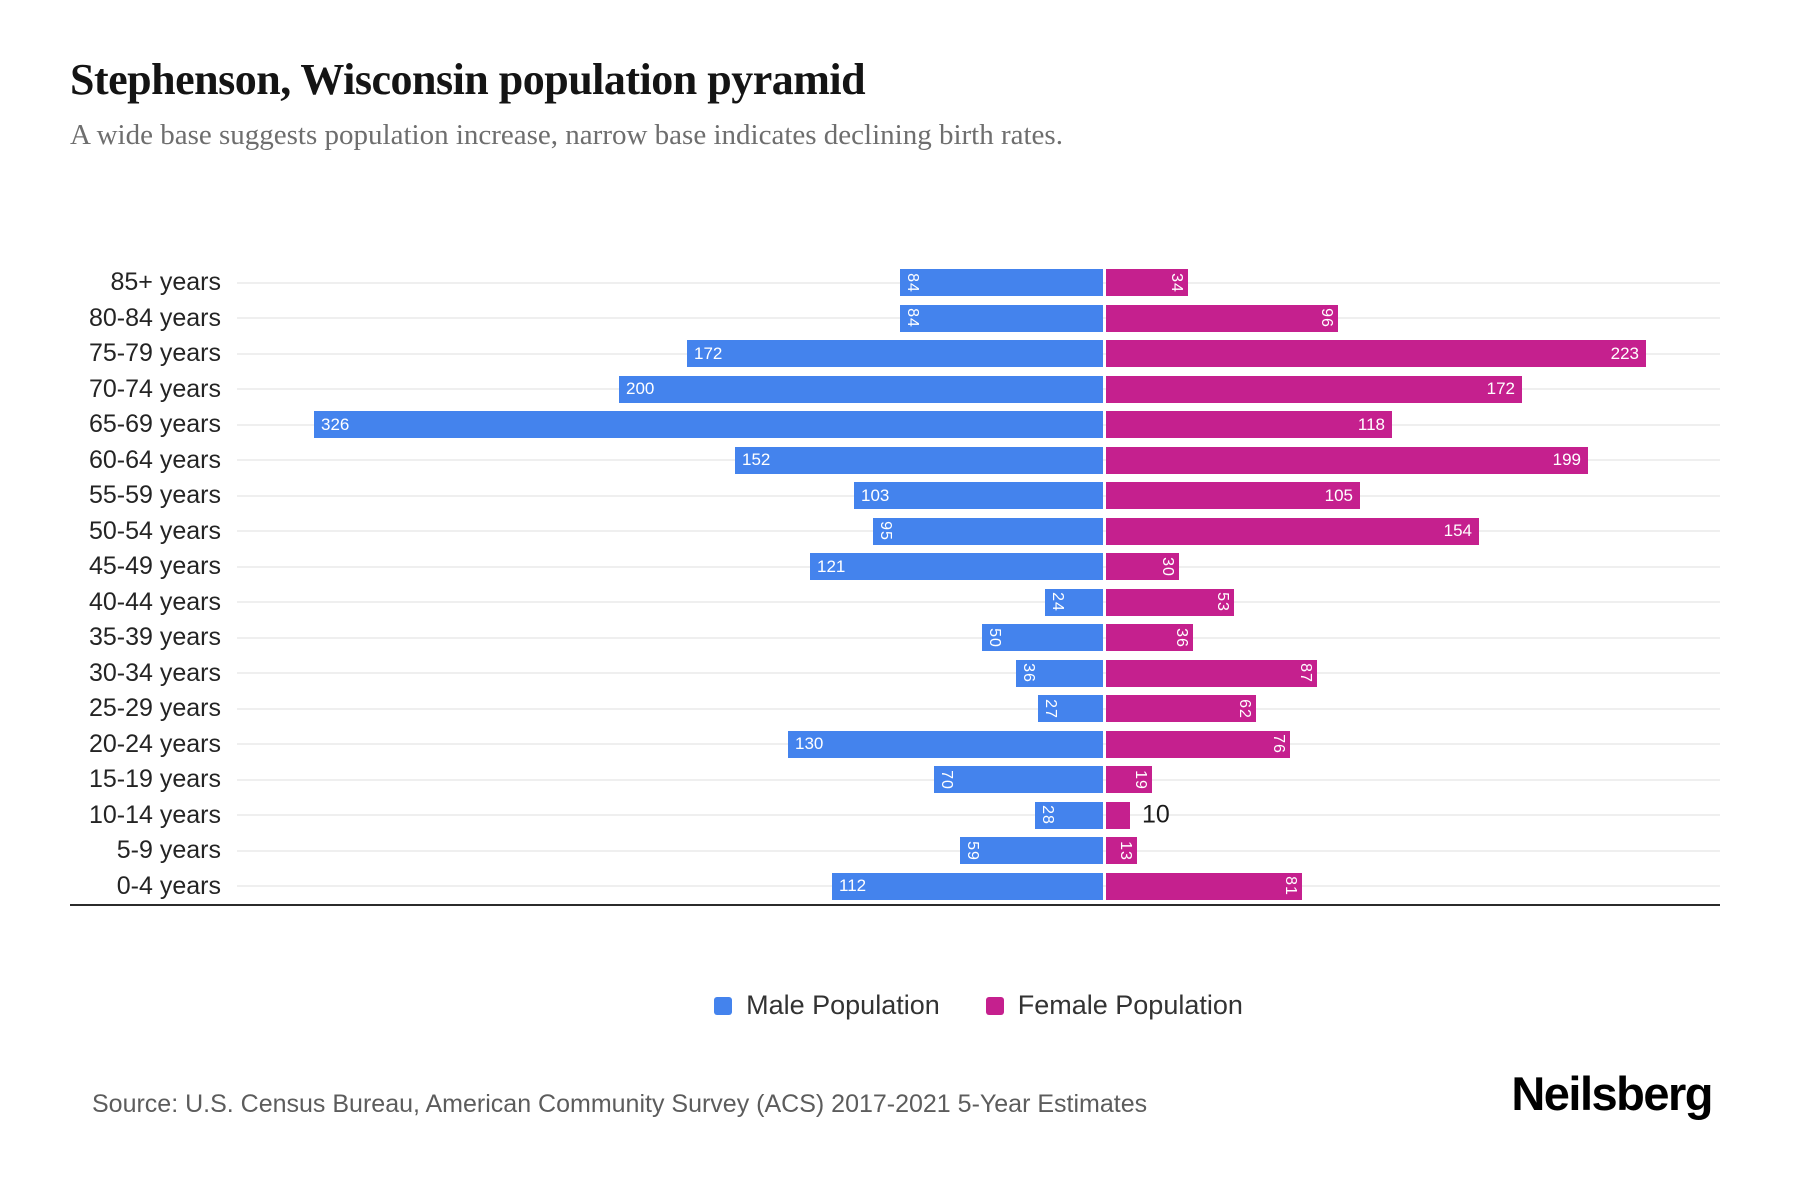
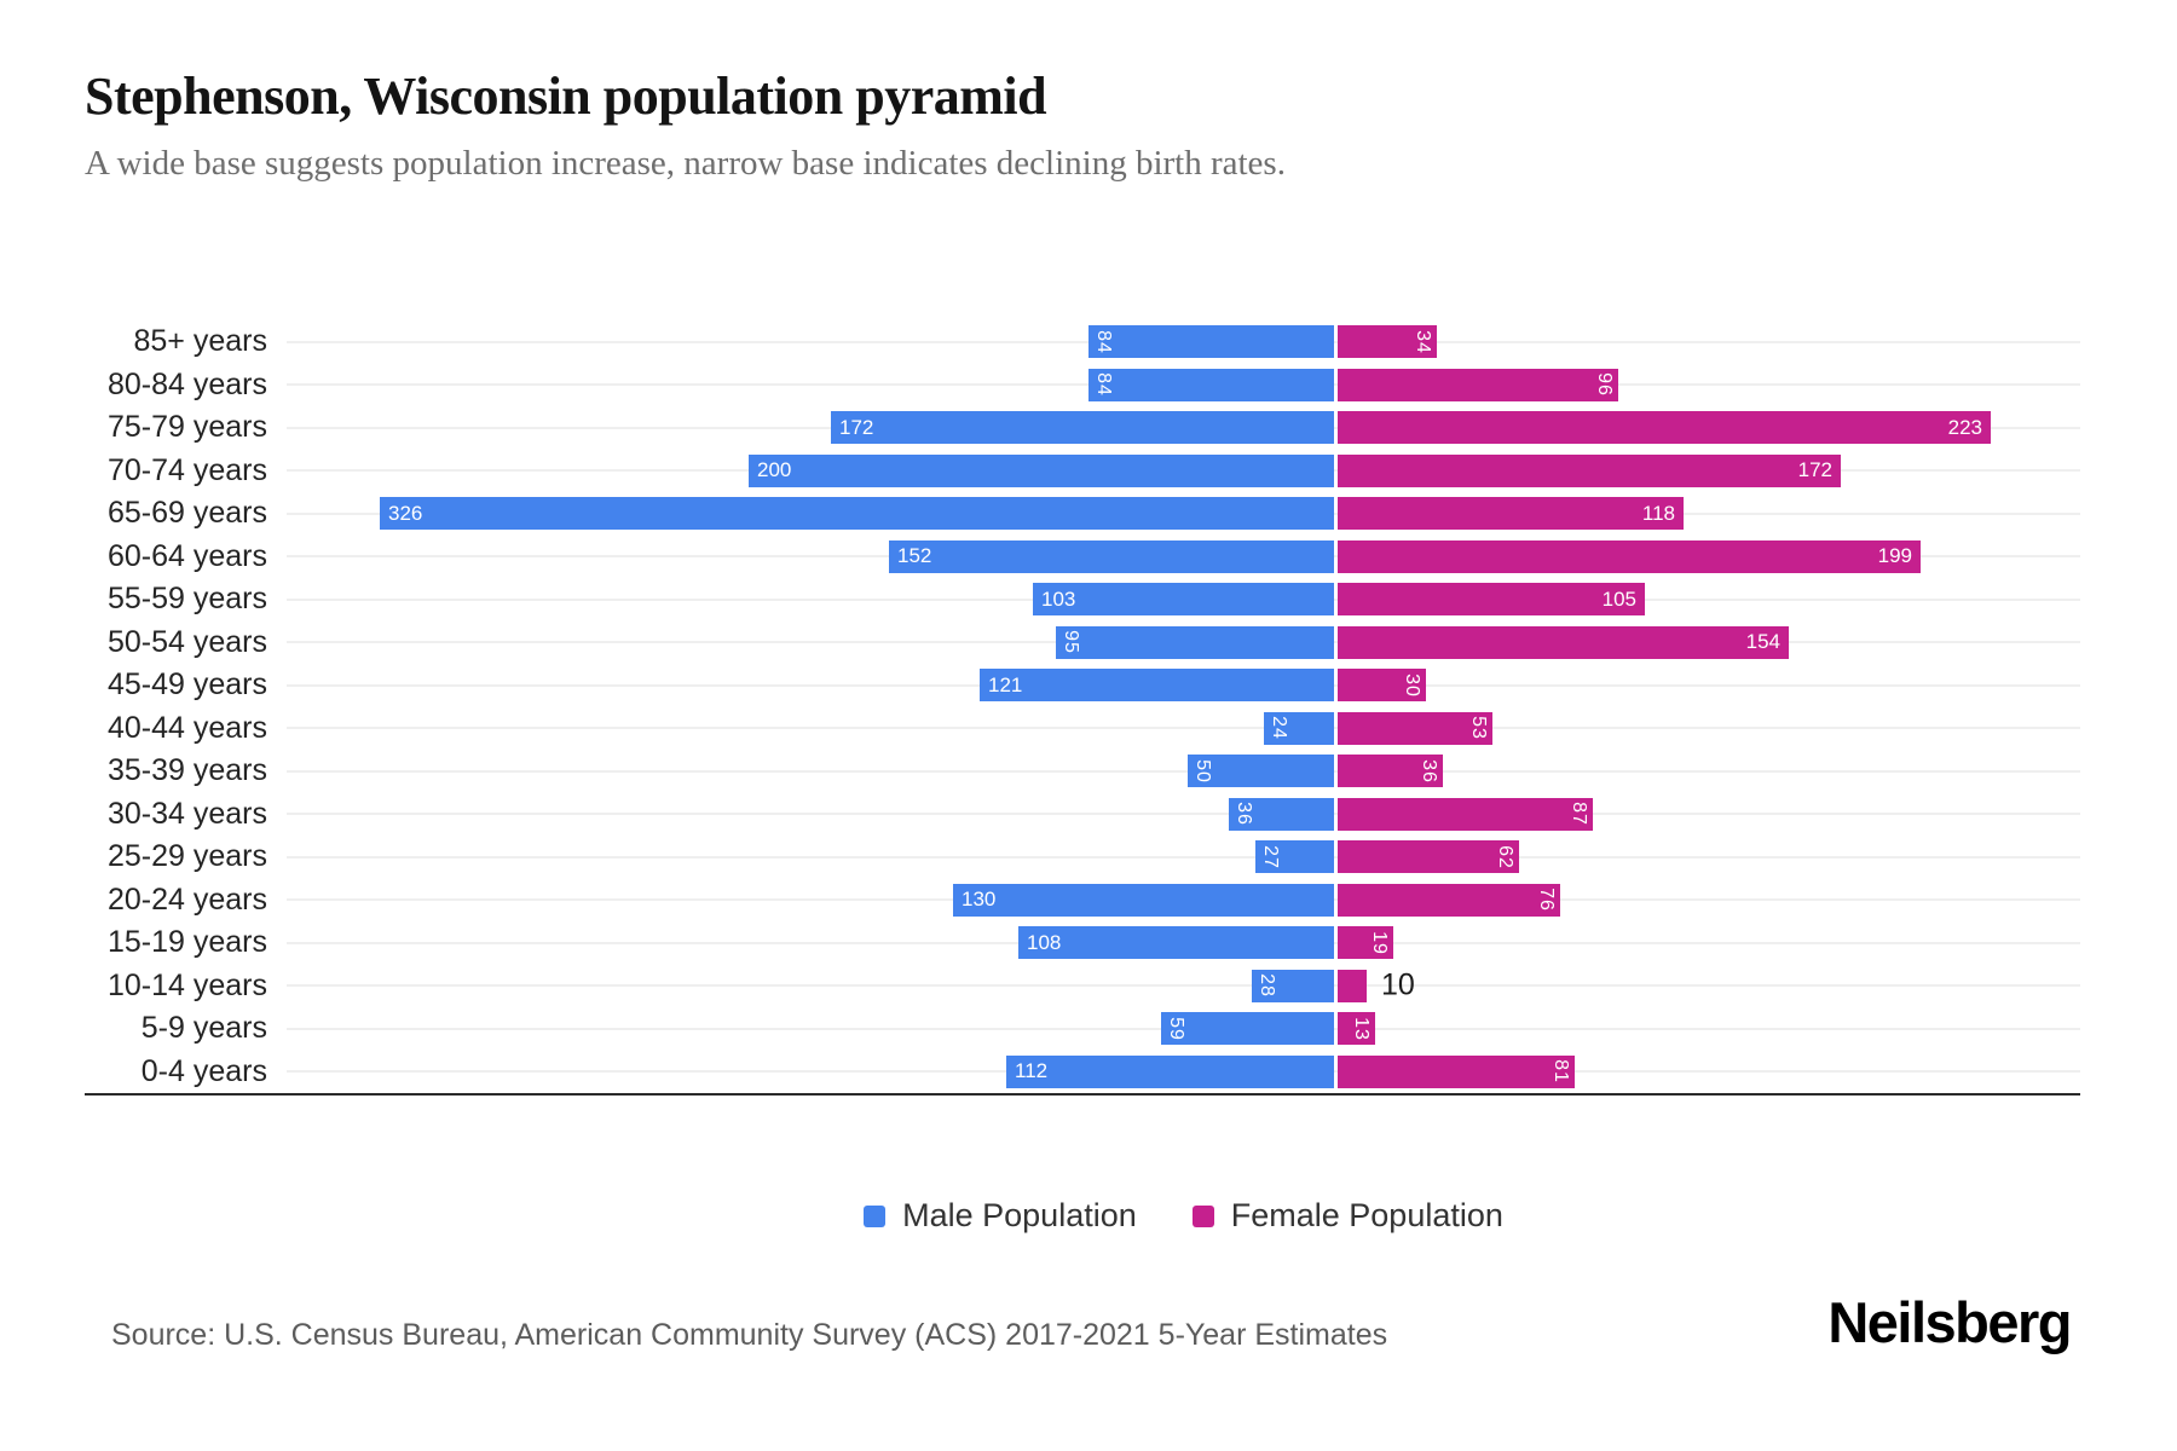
Male Population/15-19 years: 70 -> 108
